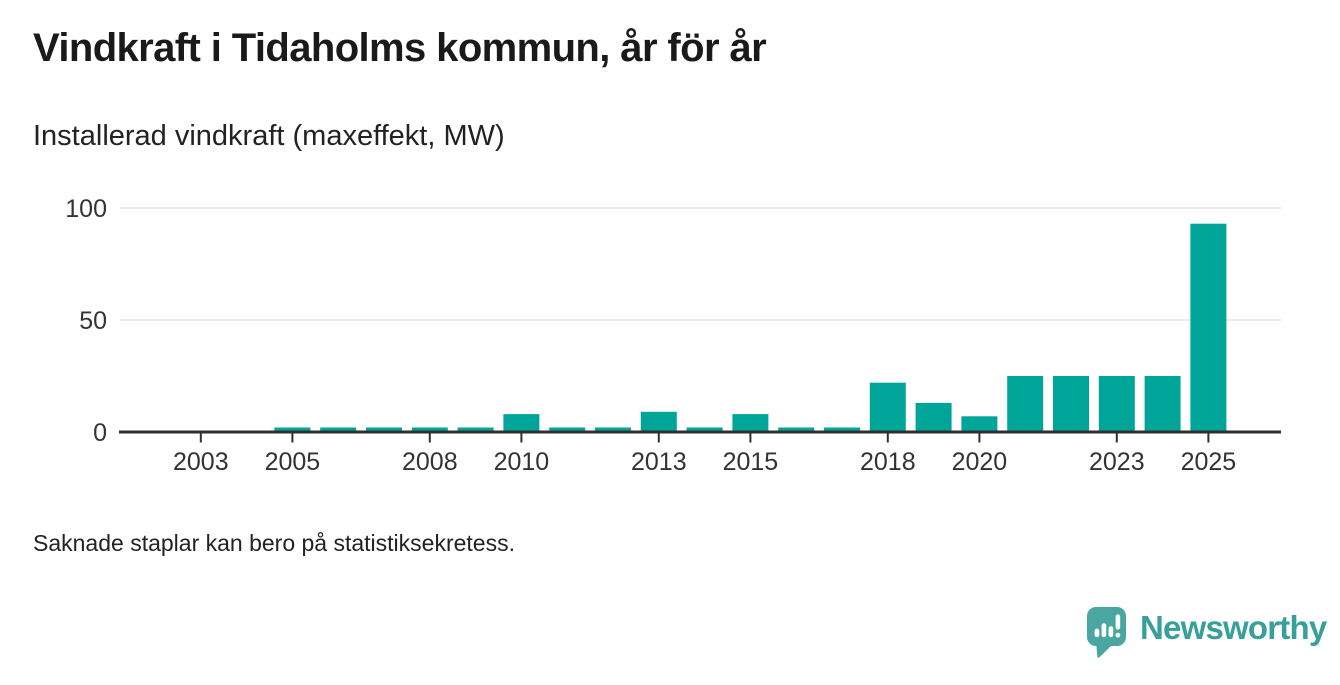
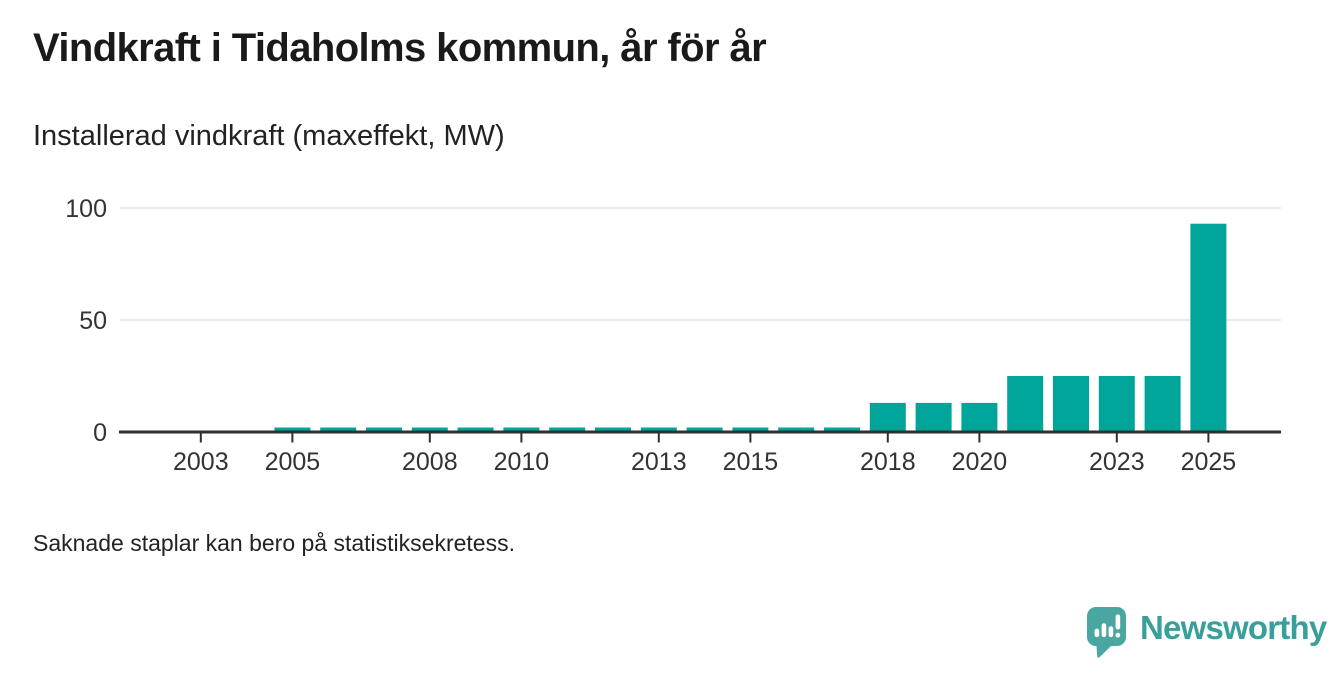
2010: 8 -> 2
2013: 9 -> 2
2015: 8 -> 2
2018: 22 -> 13
2020: 7 -> 13
